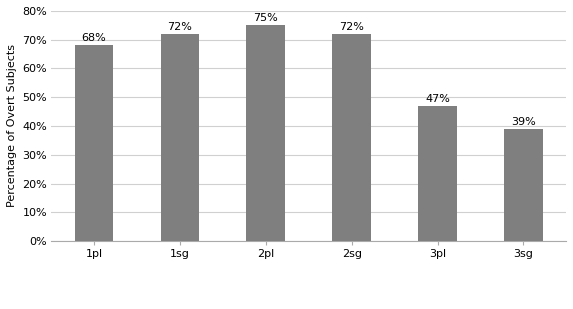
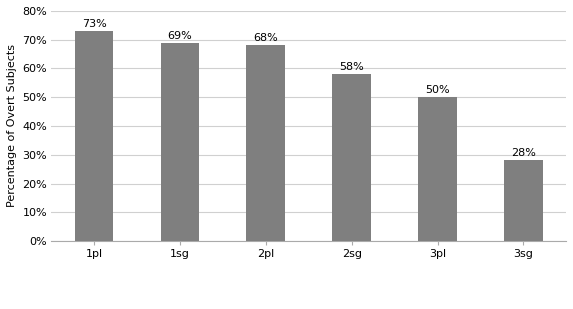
1pl: 68% -> 73%
1sg: 72% -> 69%
2pl: 75% -> 68%
2sg: 72% -> 58%
3pl: 47% -> 50%
3sg: 39% -> 28%
